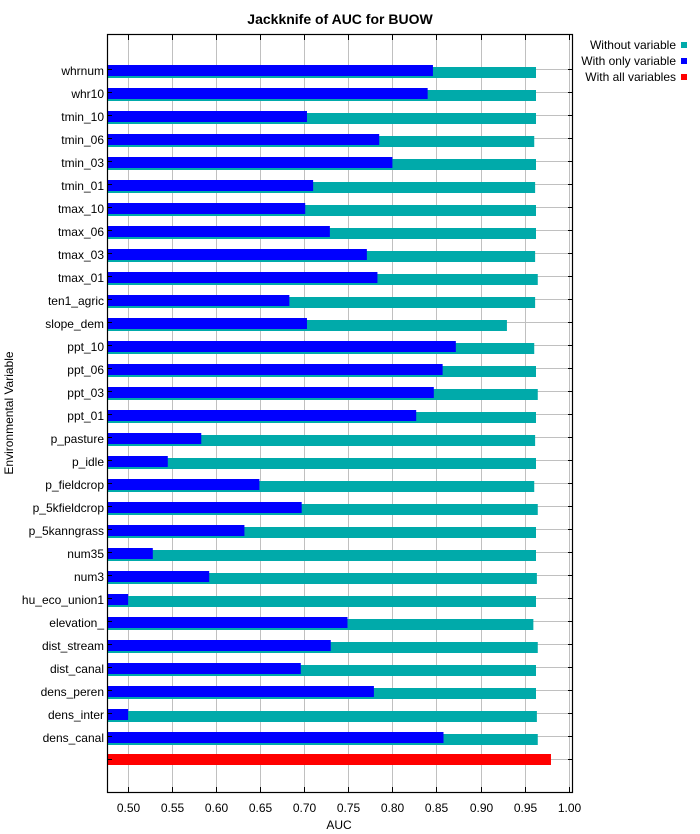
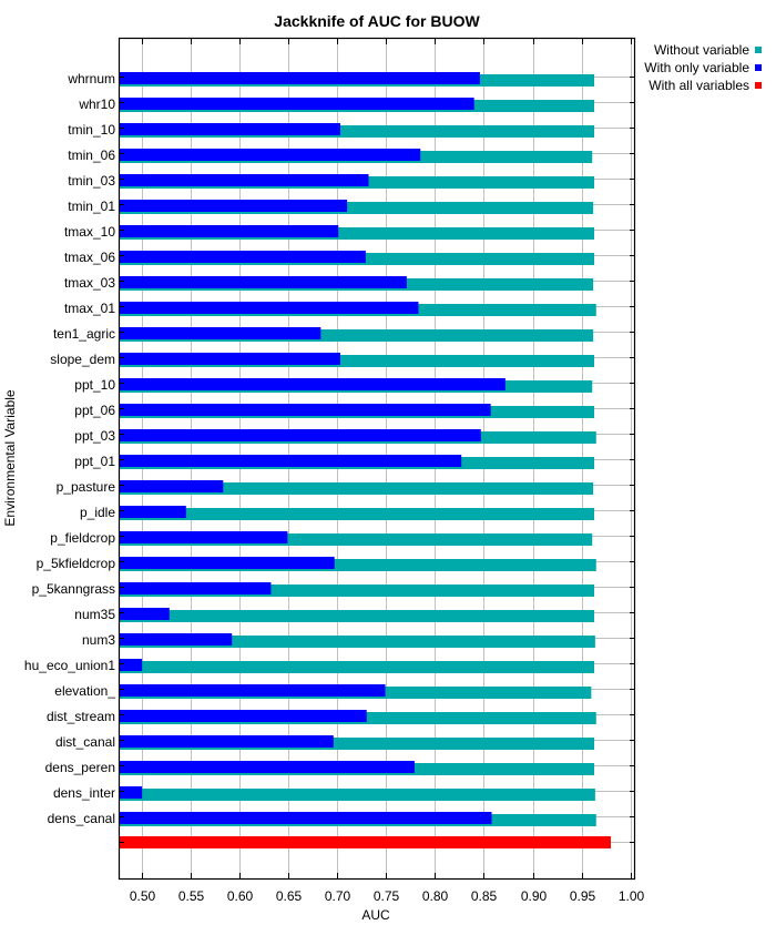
With only variable/tmin_03: 0.80 -> 0.73
Without variable/slope_dem: 0.93 -> 0.96
